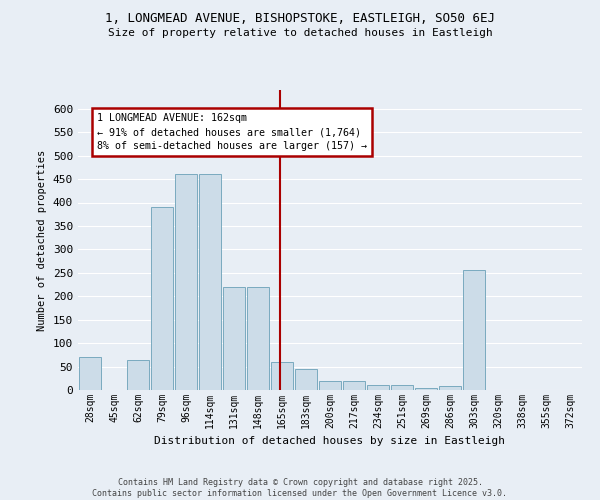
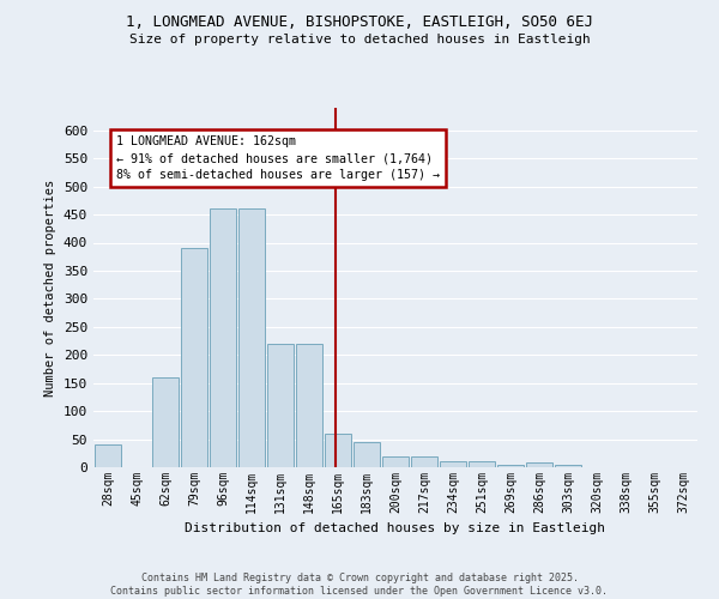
28sqm: 70 -> 40
62sqm: 65 -> 160
303sqm: 255 -> 5
